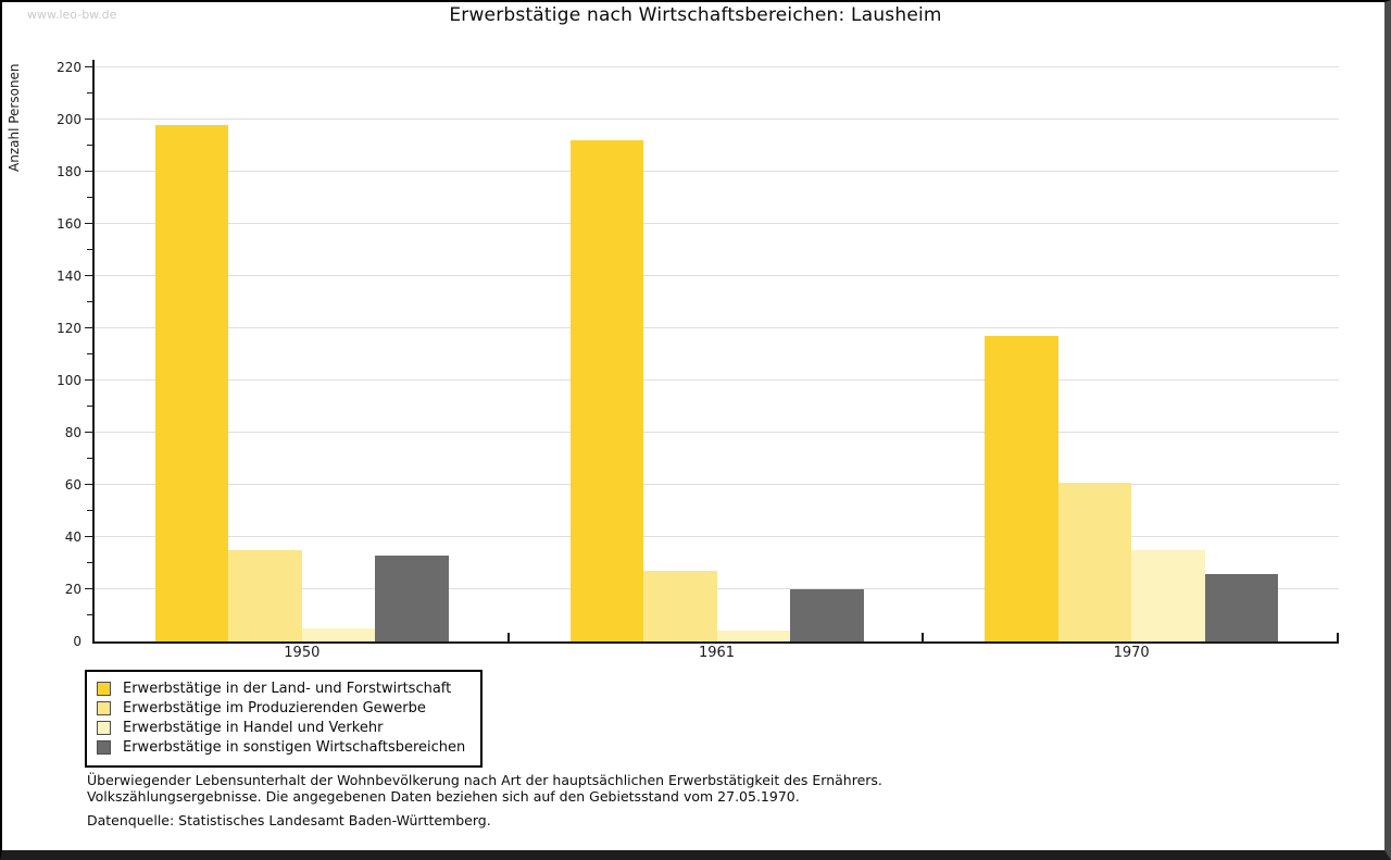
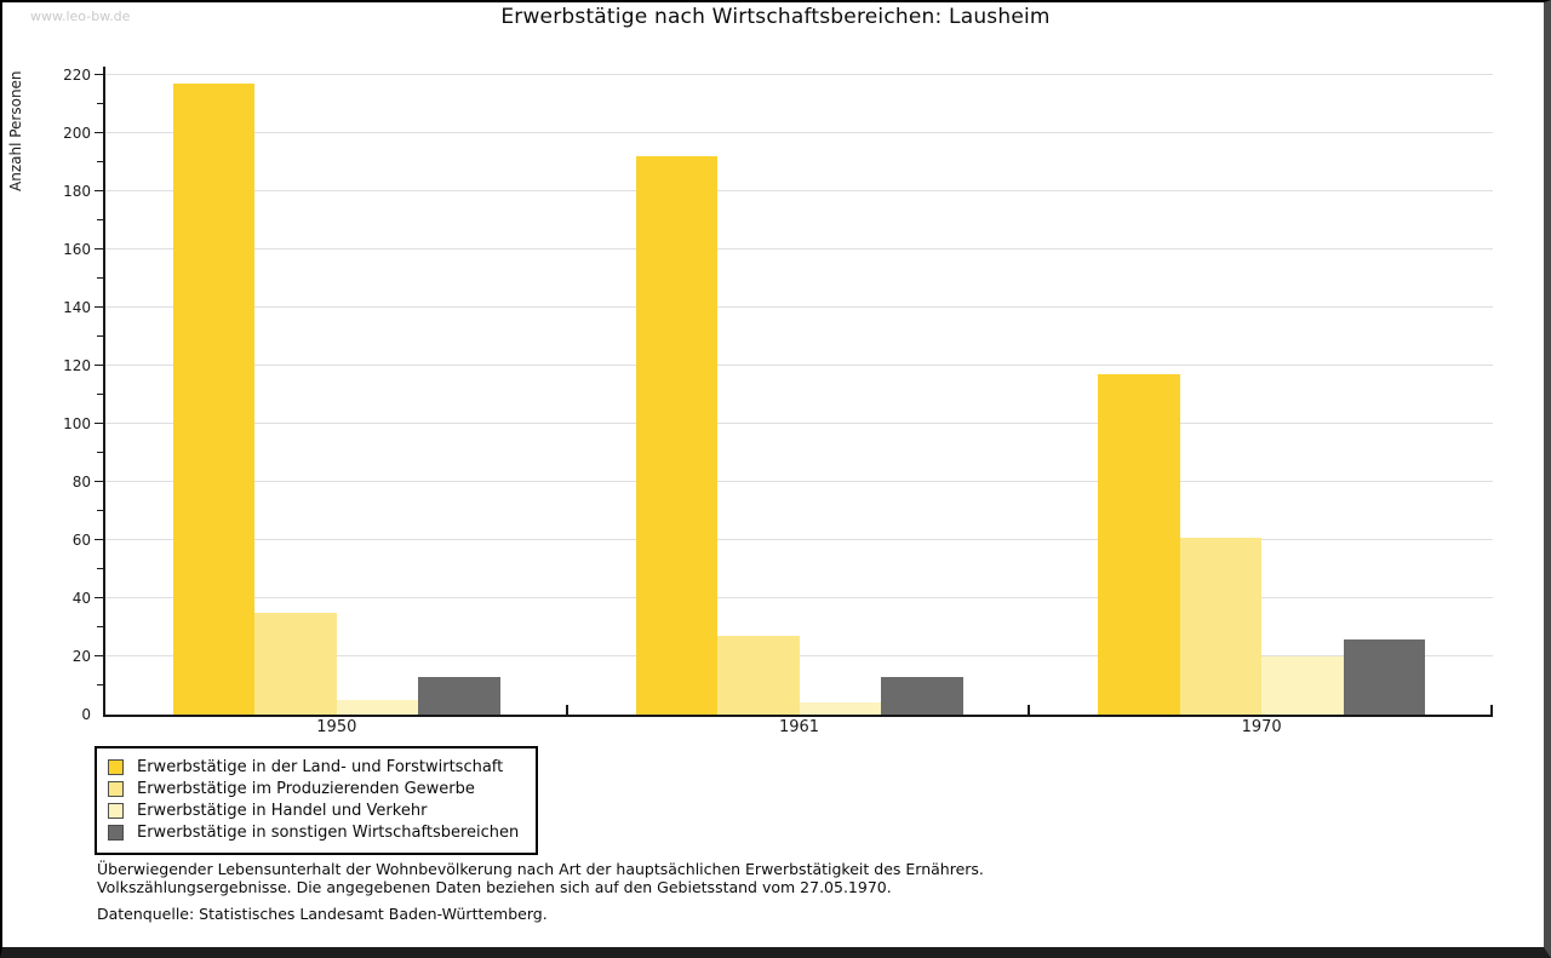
Erwerbstätige in der Land- und Forstwirtschaft/1950: 198 -> 217
Erwerbstätige in sonstigen Wirtschaftsbereichen/1950: 33 -> 13
Erwerbstätige in sonstigen Wirtschaftsbereichen/1961: 20 -> 13
Erwerbstätige in Handel und Verkehr/1970: 35 -> 20
